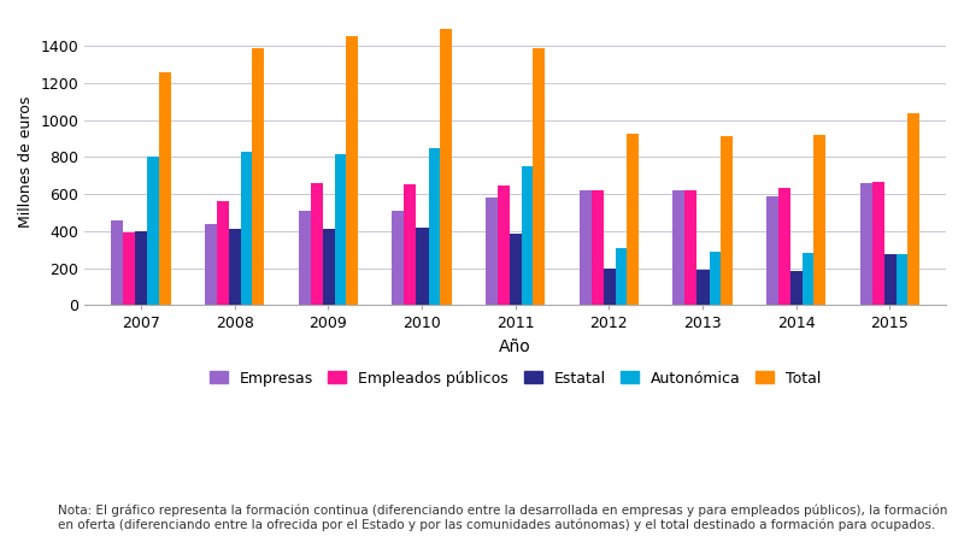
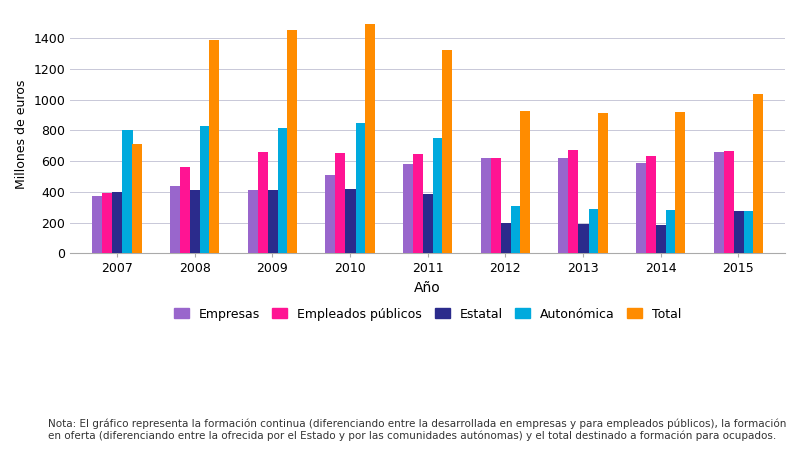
Empresas/2007: 460 -> 370
Total/2007: 1260 -> 710
Empresas/2009: 510 -> 410
Total/2011: 1390 -> 1320
Empleados públicos/2013: 620 -> 670
